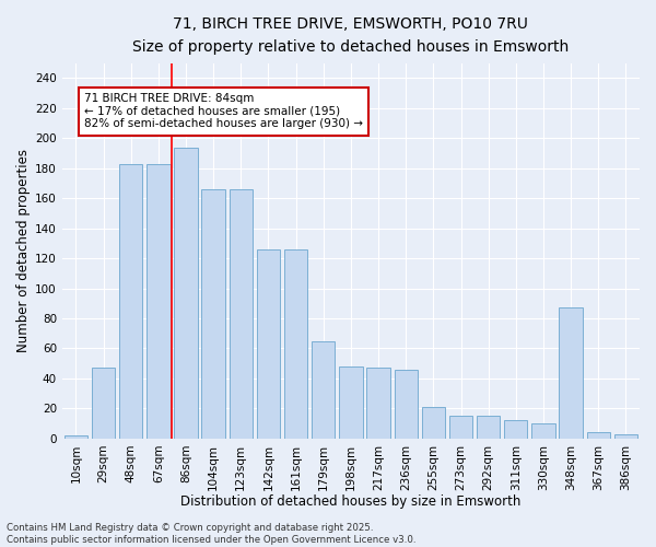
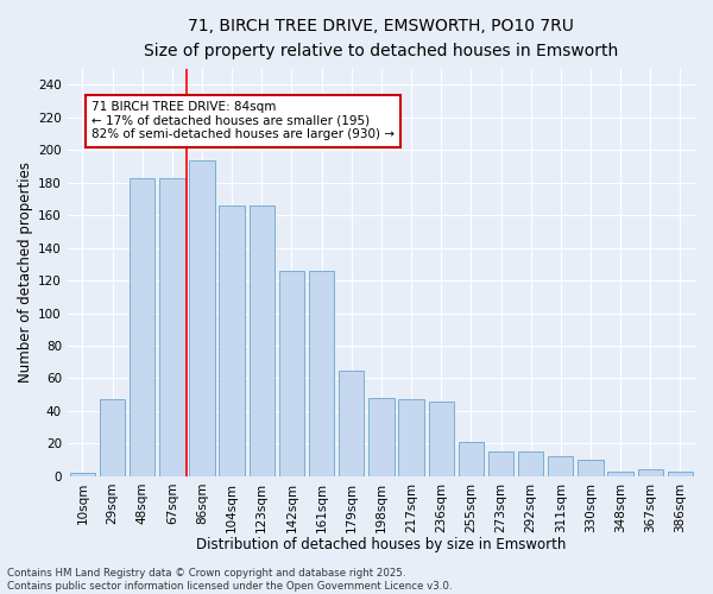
348sqm: 87 -> 3
